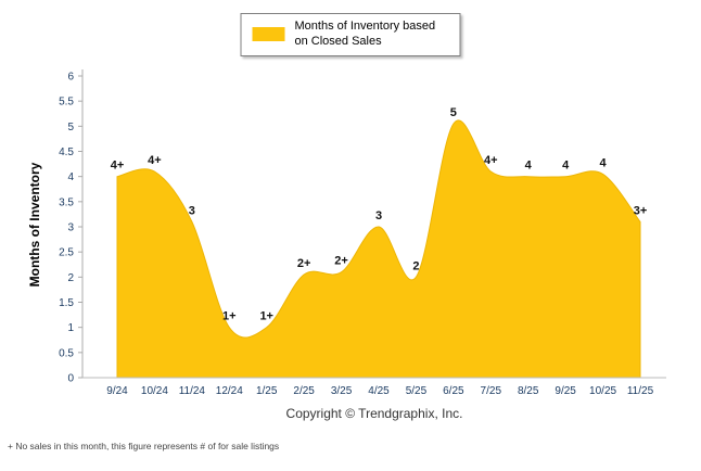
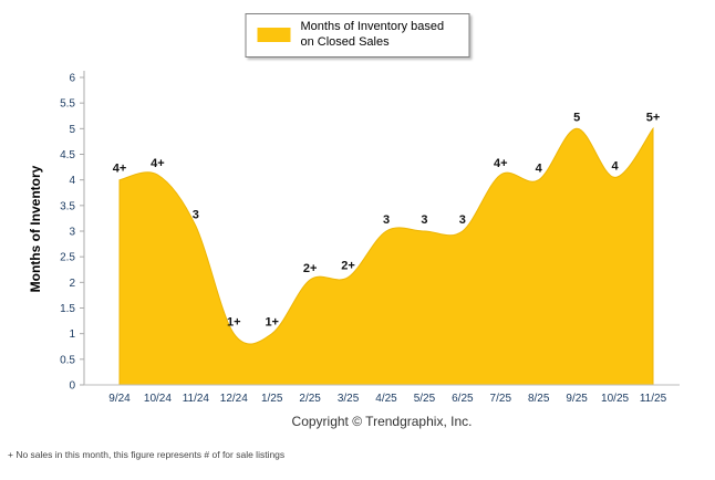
5/25: 2 -> 3
6/25: 5 -> 3
9/25: 4 -> 5
11/25: 3 -> 5
